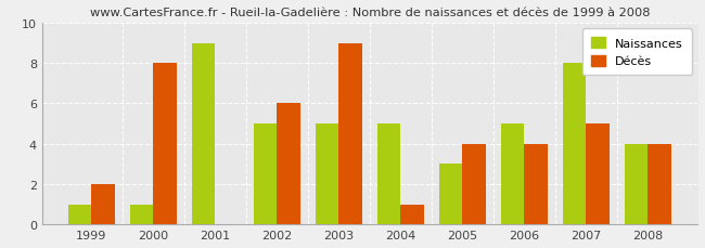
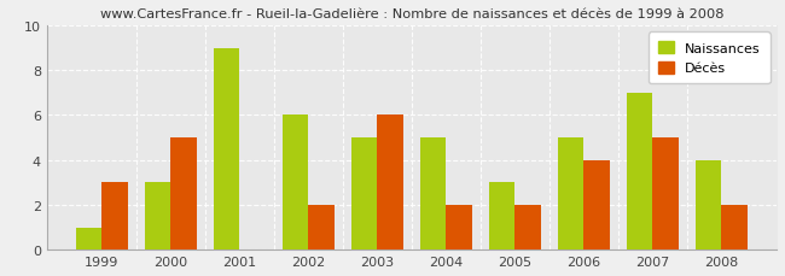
Décès/1999: 2 -> 3
Naissances/2000: 1 -> 3
Décès/2000: 8 -> 5
Naissances/2002: 5 -> 6
Décès/2002: 6 -> 2
Décès/2003: 9 -> 6
Décès/2004: 1 -> 2
Décès/2005: 4 -> 2
Naissances/2007: 8 -> 7
Décès/2008: 4 -> 2
